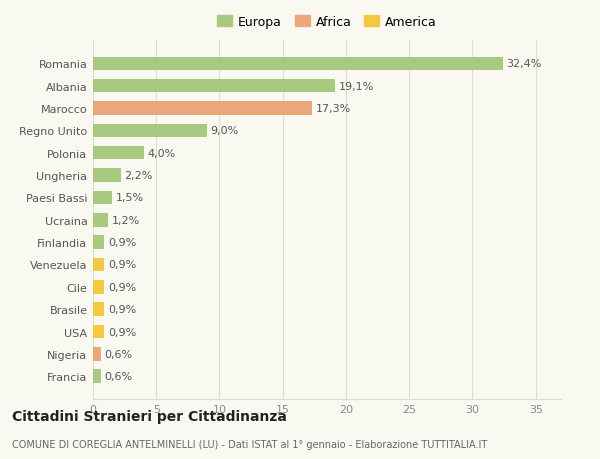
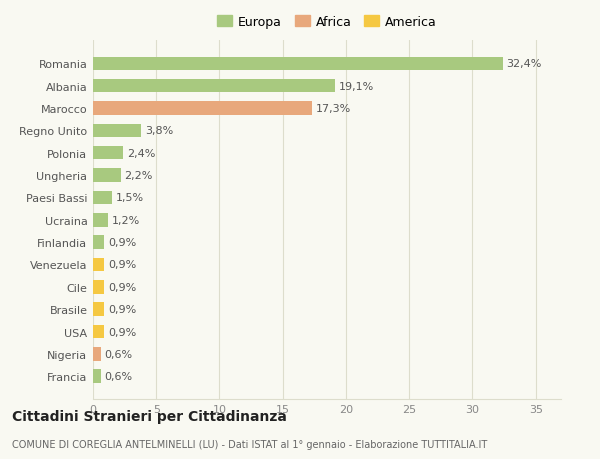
Regno Unito: 9,0% -> 3,8%
Polonia: 4,0% -> 2,4%
